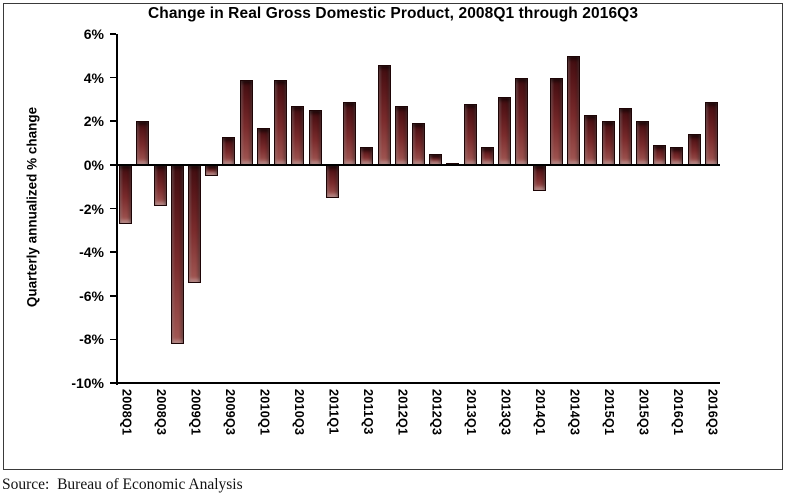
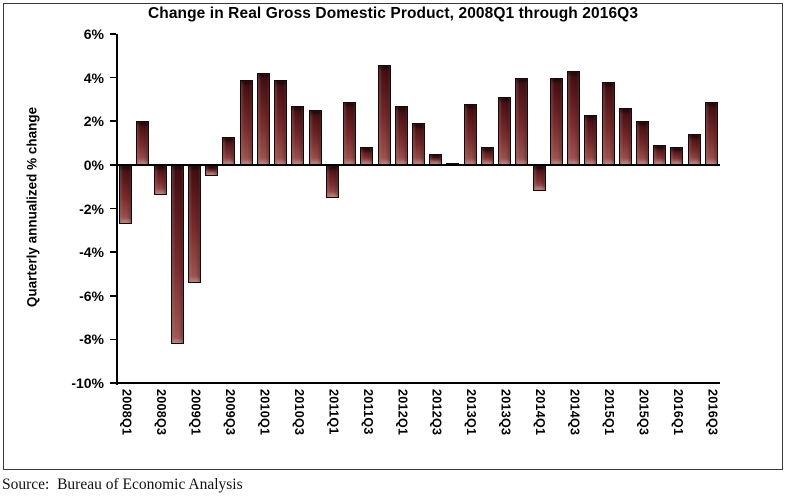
2008Q3: -1.9% -> -1.4%
2010Q1: 1.7% -> 4.2%
2014Q3: 5.0% -> 4.3%
2015Q1: 2.0% -> 3.8%
